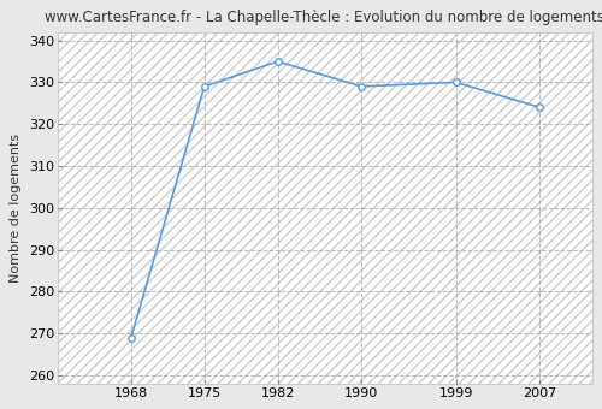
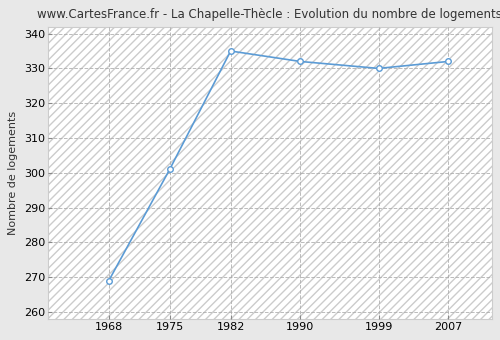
1975: 329 -> 301
1990: 329 -> 332
2007: 324 -> 332
